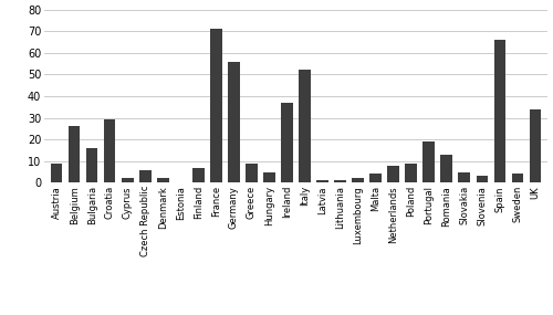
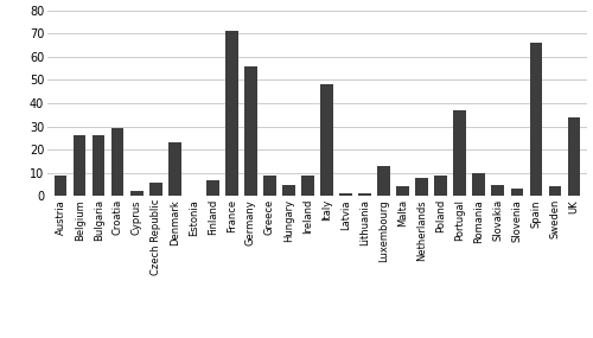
Bulgaria: 16 -> 26
Denmark: 2 -> 23
Ireland: 37 -> 9
Italy: 52 -> 48
Luxembourg: 2 -> 13
Portugal: 19 -> 37
Romania: 13 -> 10
